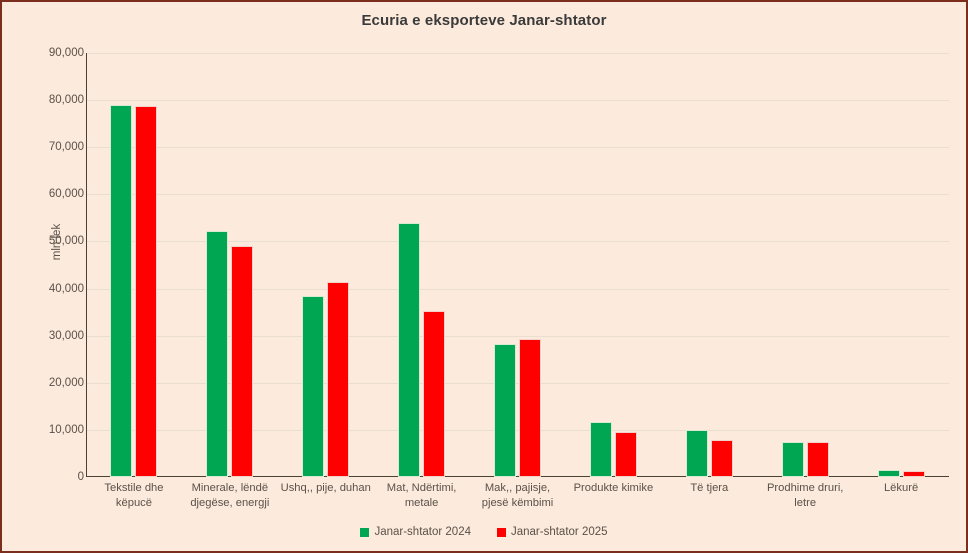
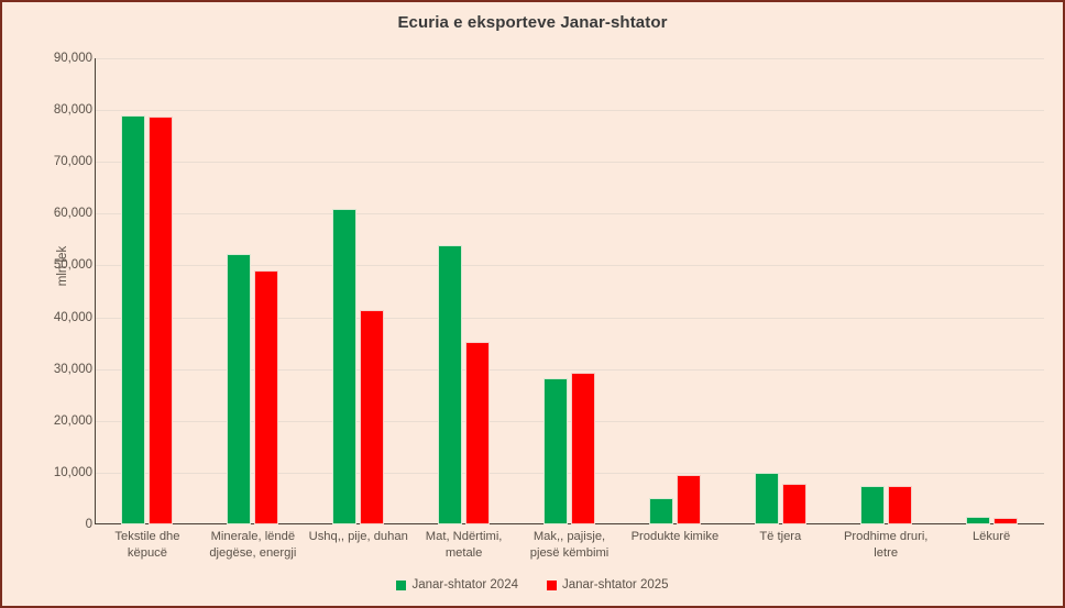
Janar-shtator 2024/Ushq,, pije, duhan: 38000 -> 61000
Janar-shtator 2024/Produkte kimike: 12000 -> 5000
